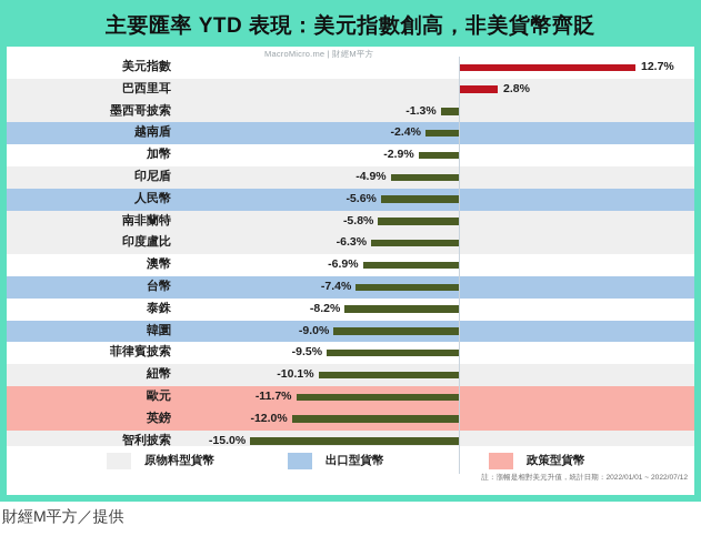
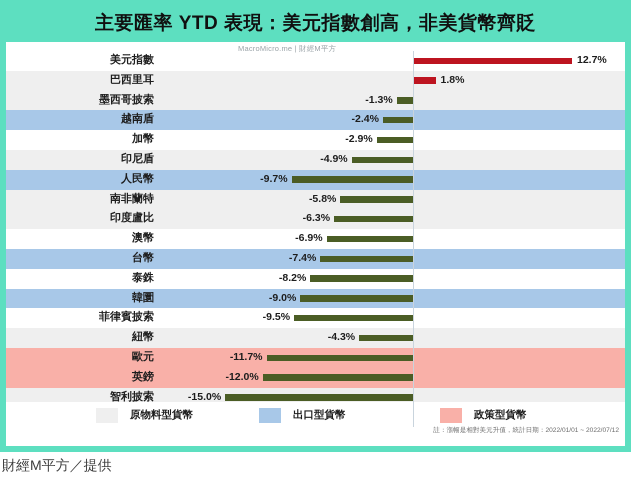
巴西里耳: 2.8% -> 1.8%
人民幣: -5.6% -> -9.7%
紐幣: -10.1% -> -4.3%
